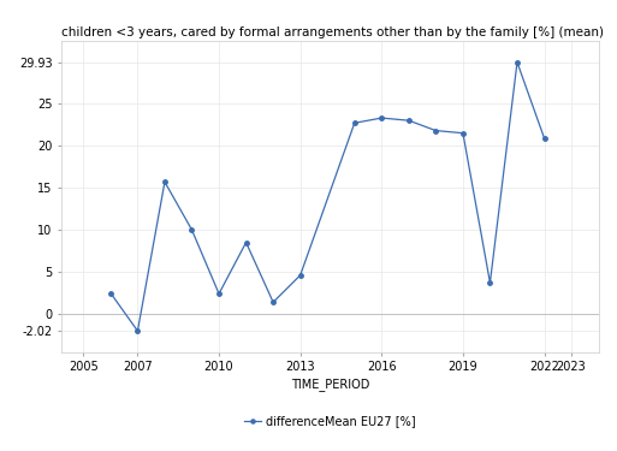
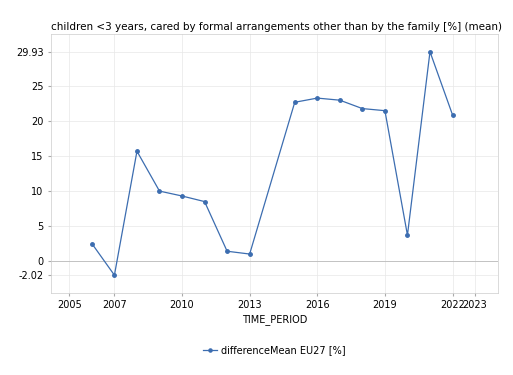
2010: 2.4 -> 9.3
2013: 4.6 -> 1.0
